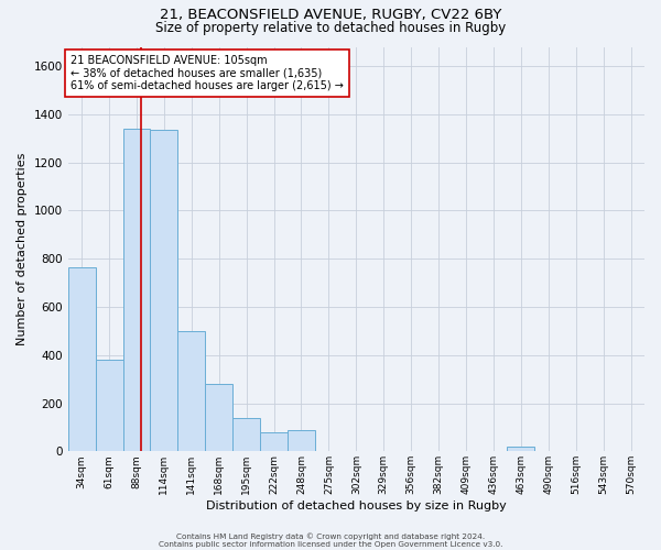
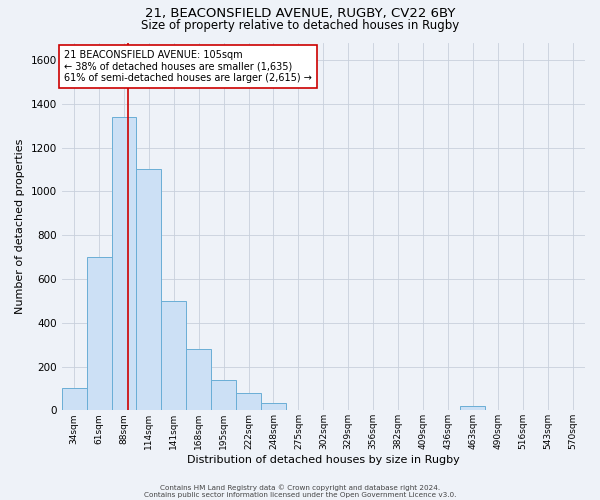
34sqm: 765 -> 100
61sqm: 380 -> 700
114sqm: 1335 -> 1100
248sqm: 90 -> 35
